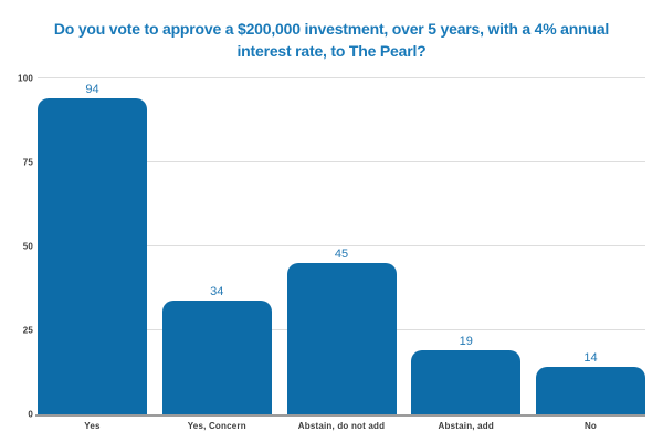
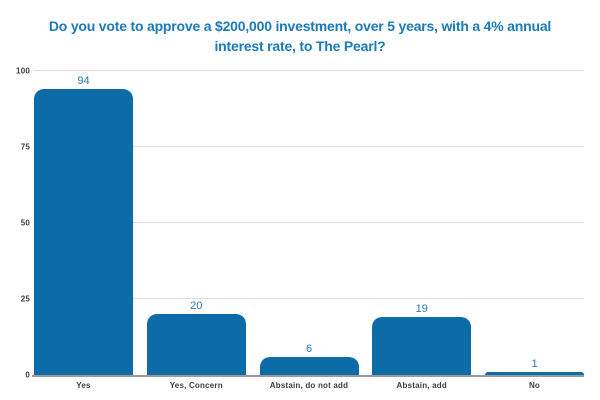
Yes, Concern: 34 -> 20
Abstain, do not add: 45 -> 6
No: 14 -> 1
